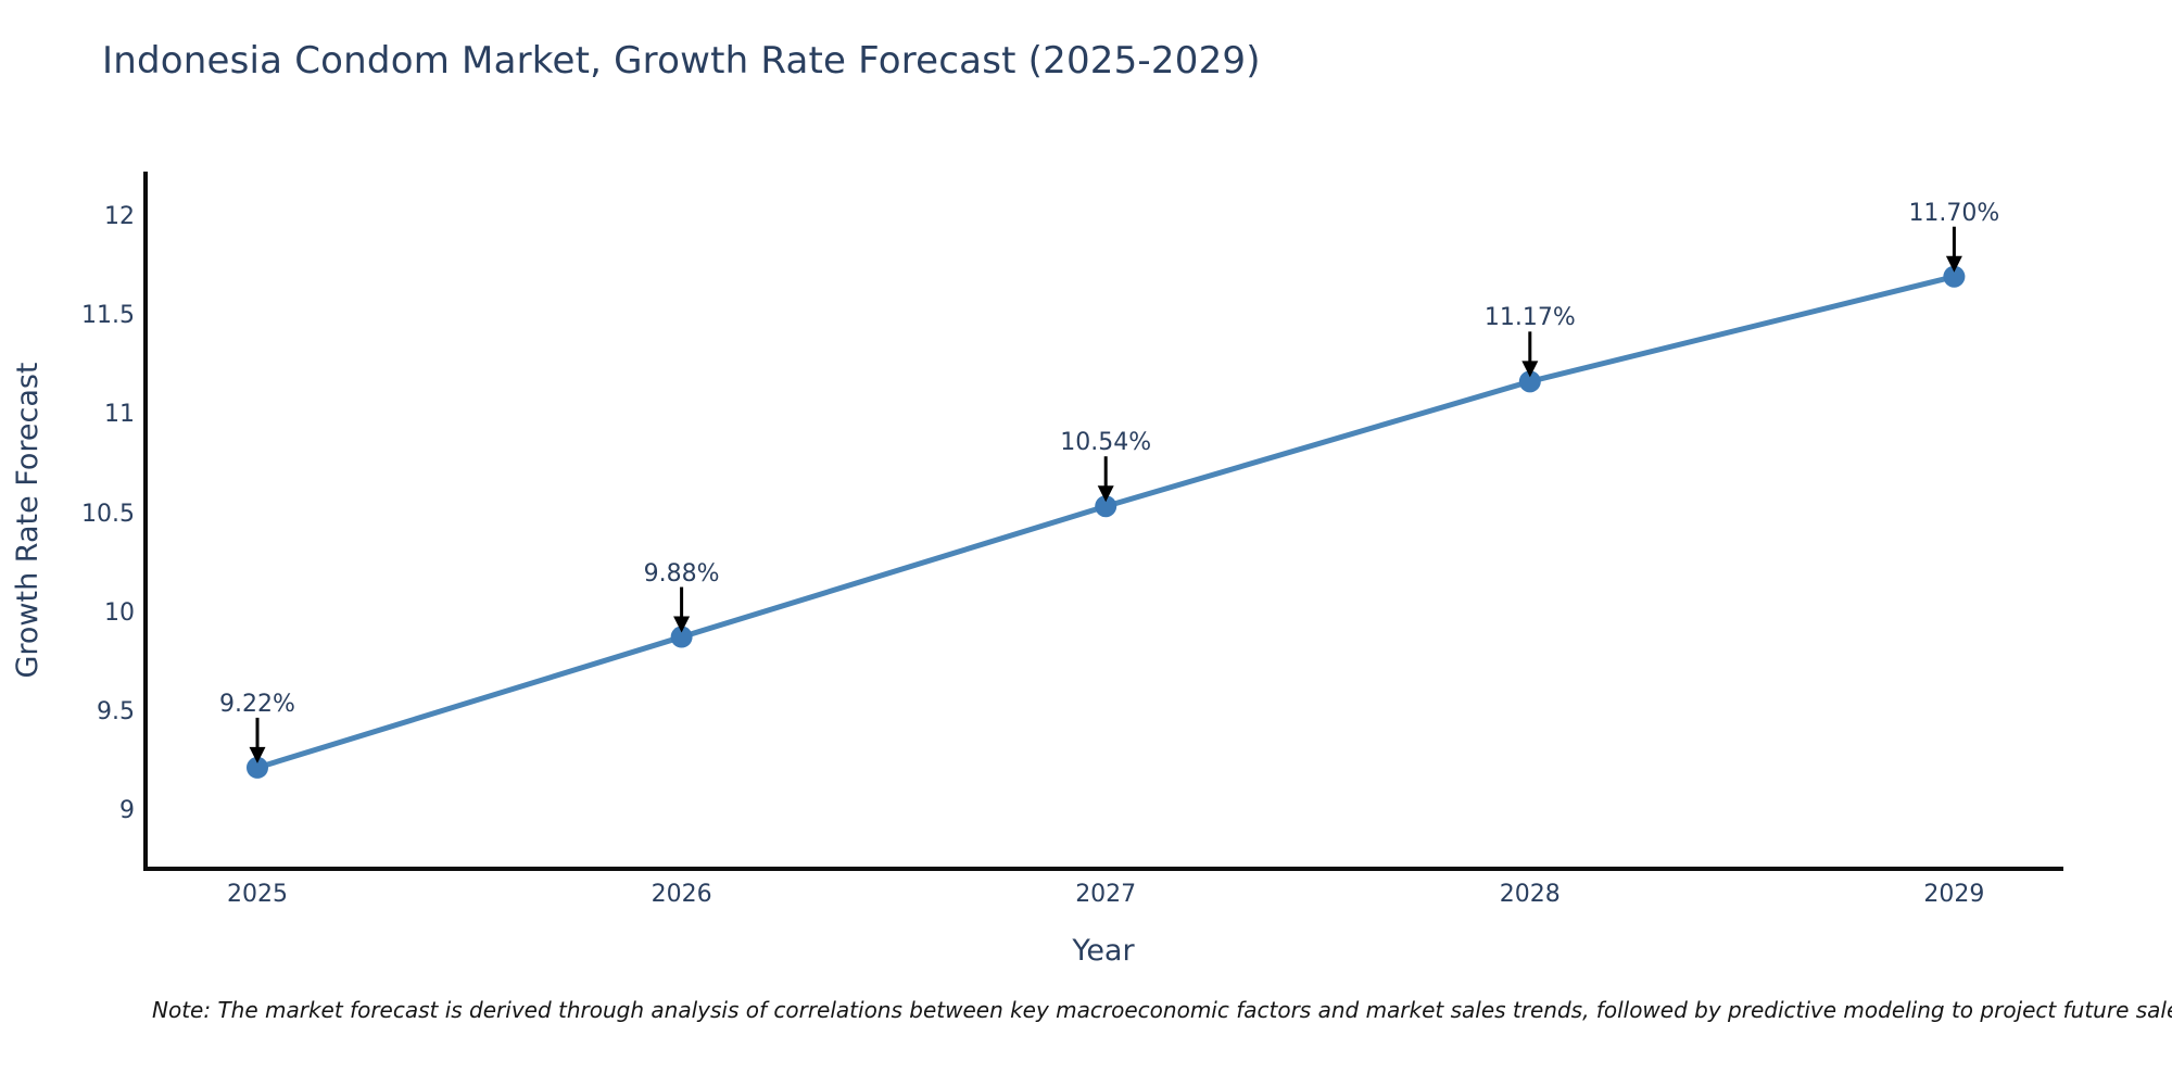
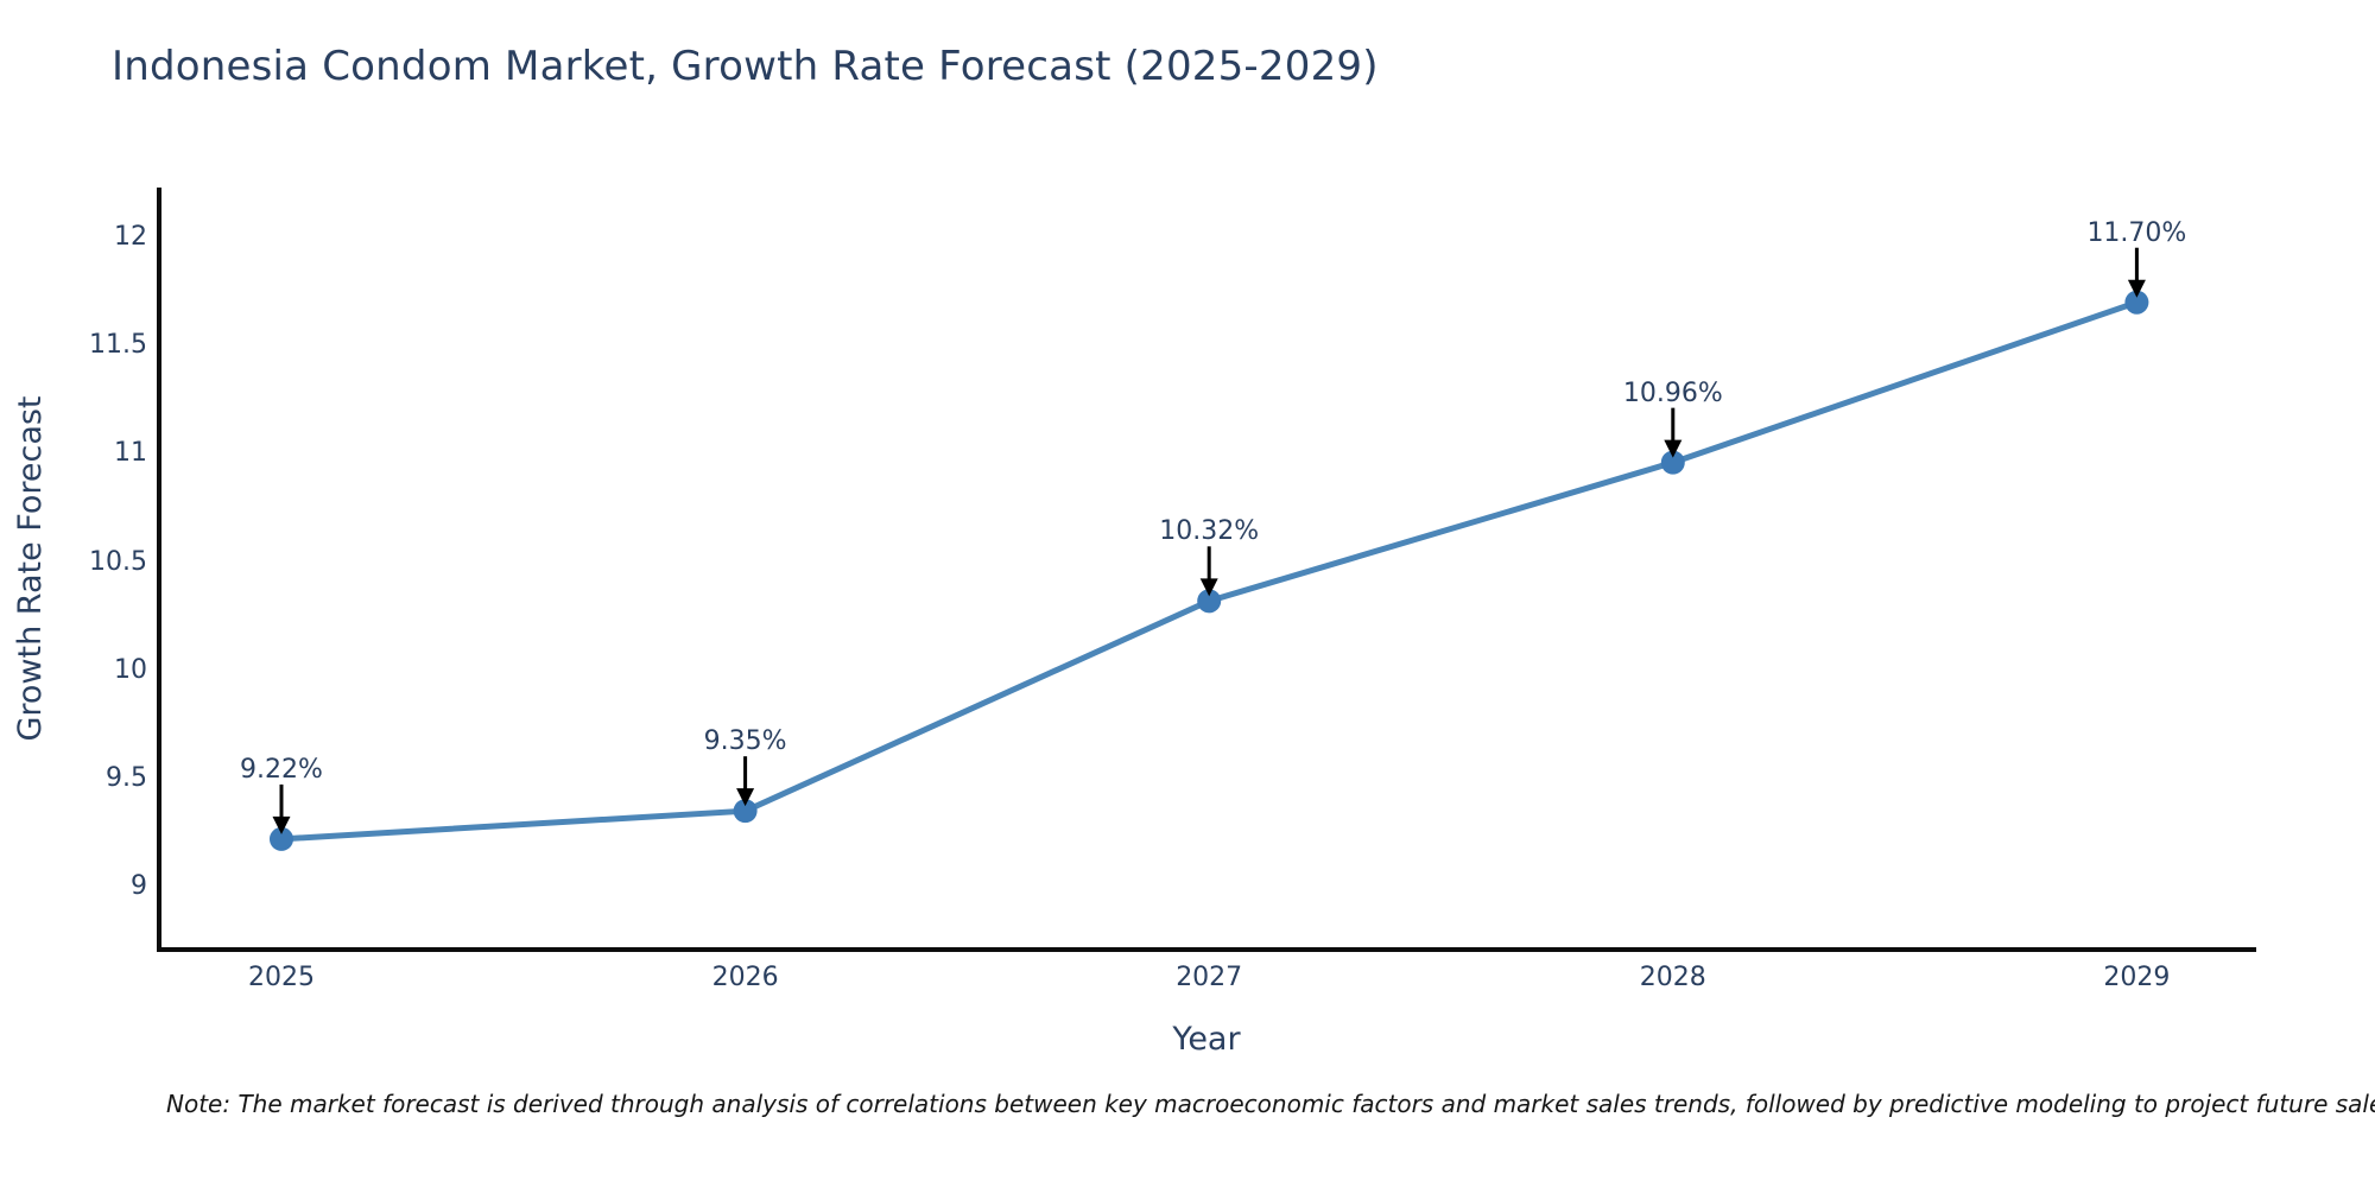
2026: 9.88% -> 9.35%
2027: 10.54% -> 10.32%
2028: 11.17% -> 10.96%
